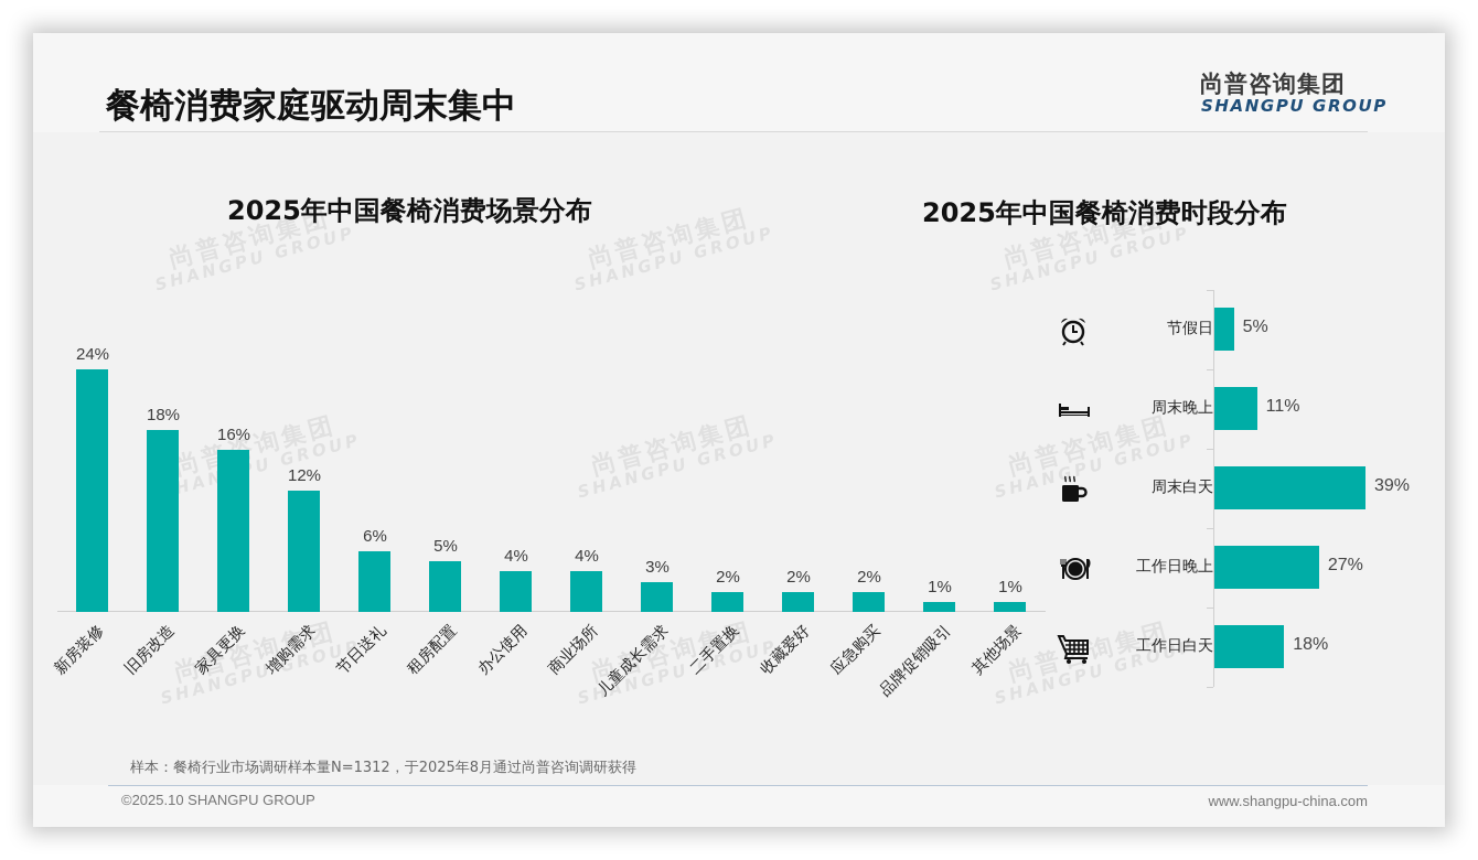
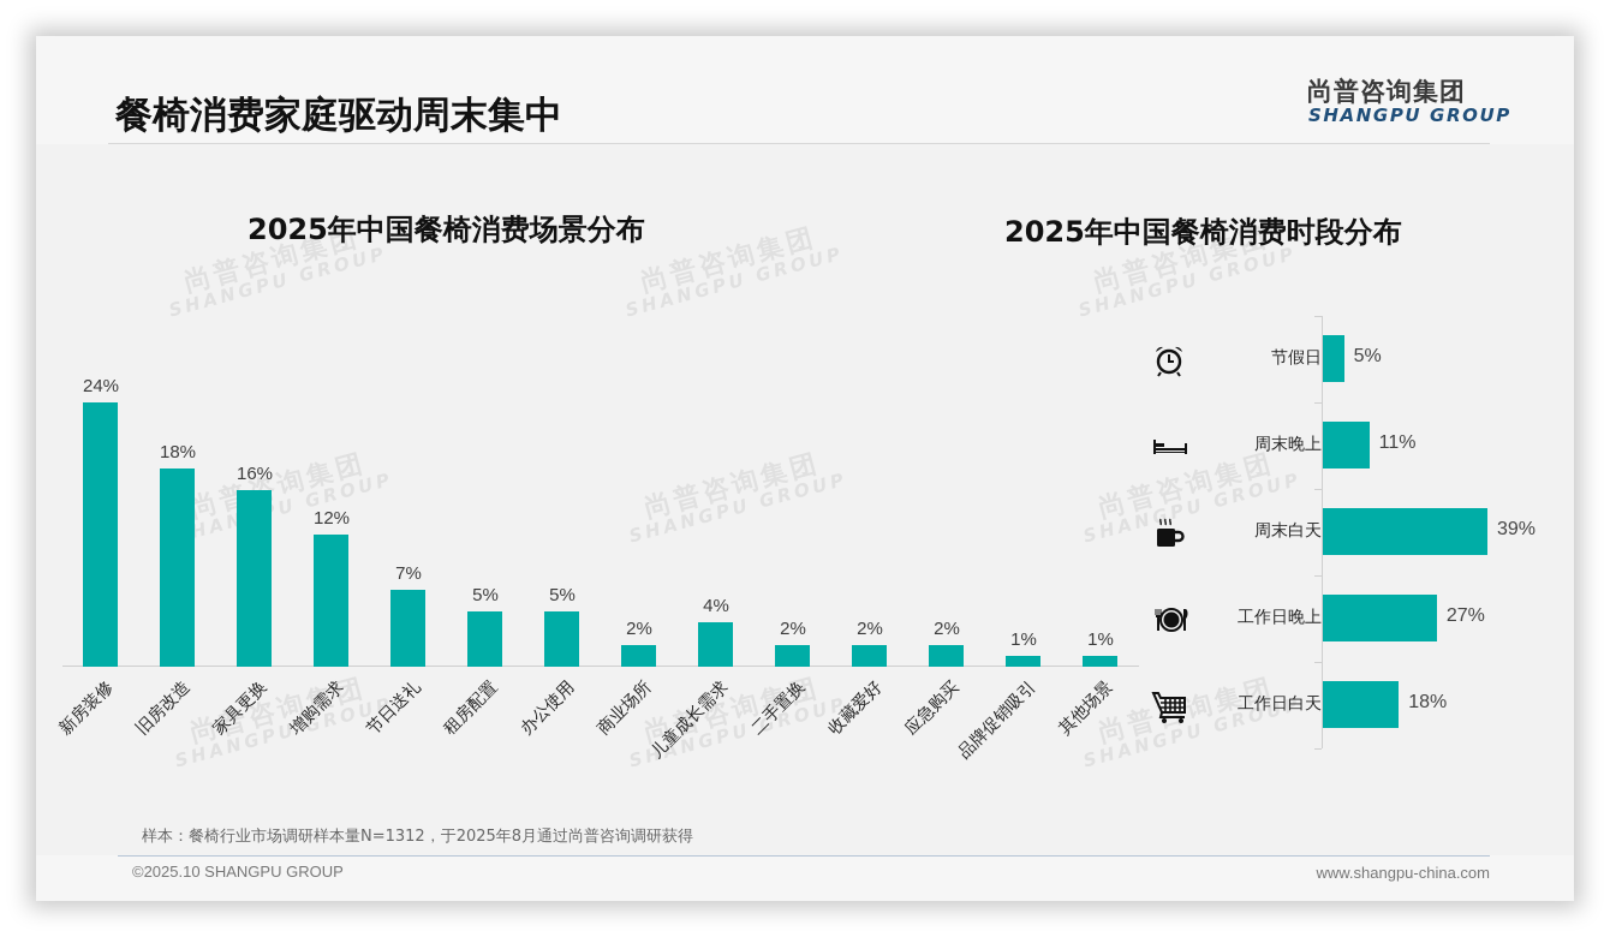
2025年中国餐椅消费场景分布/节日送礼: 6% -> 7%
2025年中国餐椅消费场景分布/办公使用: 4% -> 5%
2025年中国餐椅消费场景分布/商业场所: 4% -> 2%
2025年中国餐椅消费场景分布/儿童成长需求: 3% -> 4%
